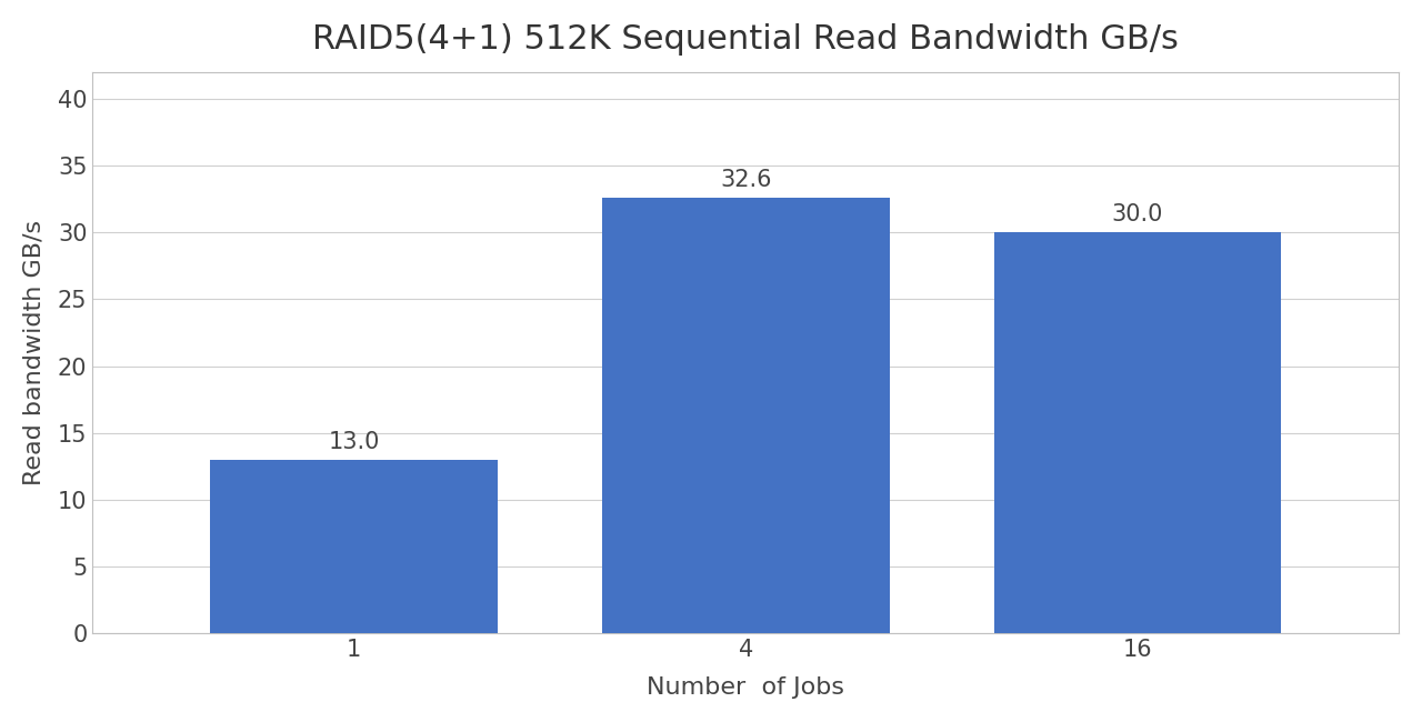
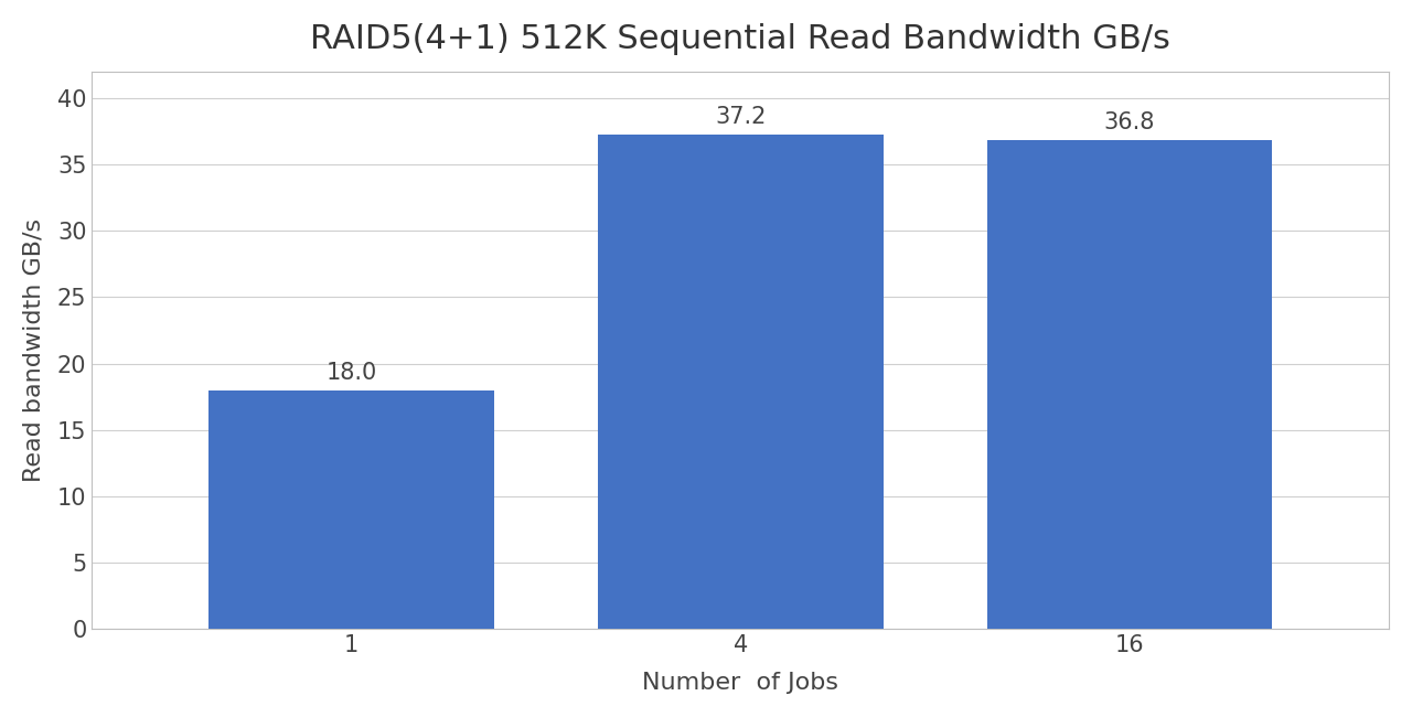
1: 13.0 -> 18.0
4: 32.6 -> 37.2
16: 30.0 -> 36.8
